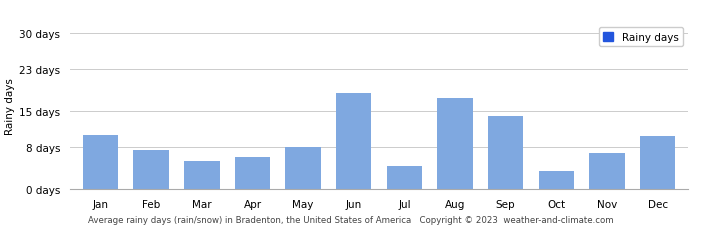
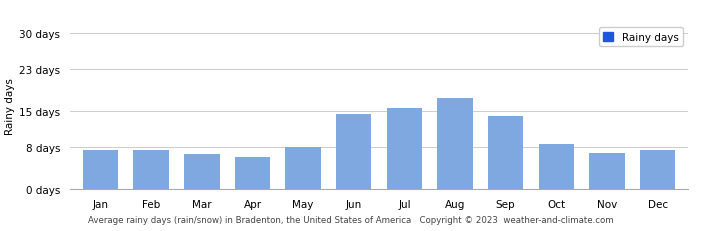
Jan: 10.4 days -> 7.5 days
Mar: 5.4 days -> 6.8 days
Jun: 18.4 days -> 14.5 days
Jul: 4.4 days -> 15.5 days
Oct: 3.4 days -> 8.7 days
Dec: 10.2 days -> 7.5 days
